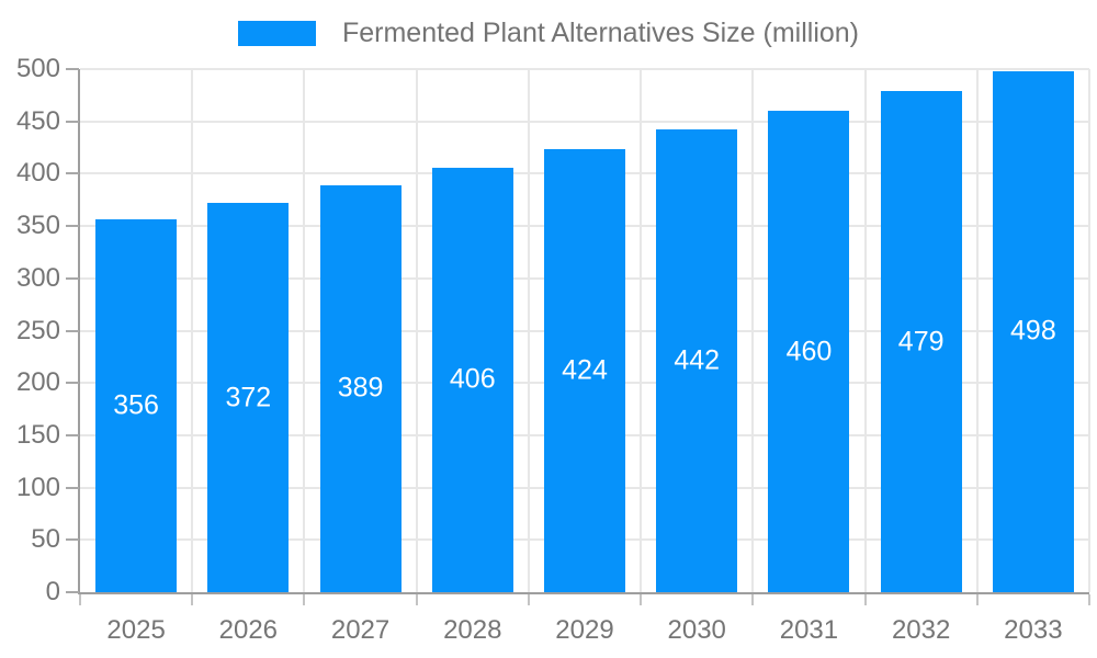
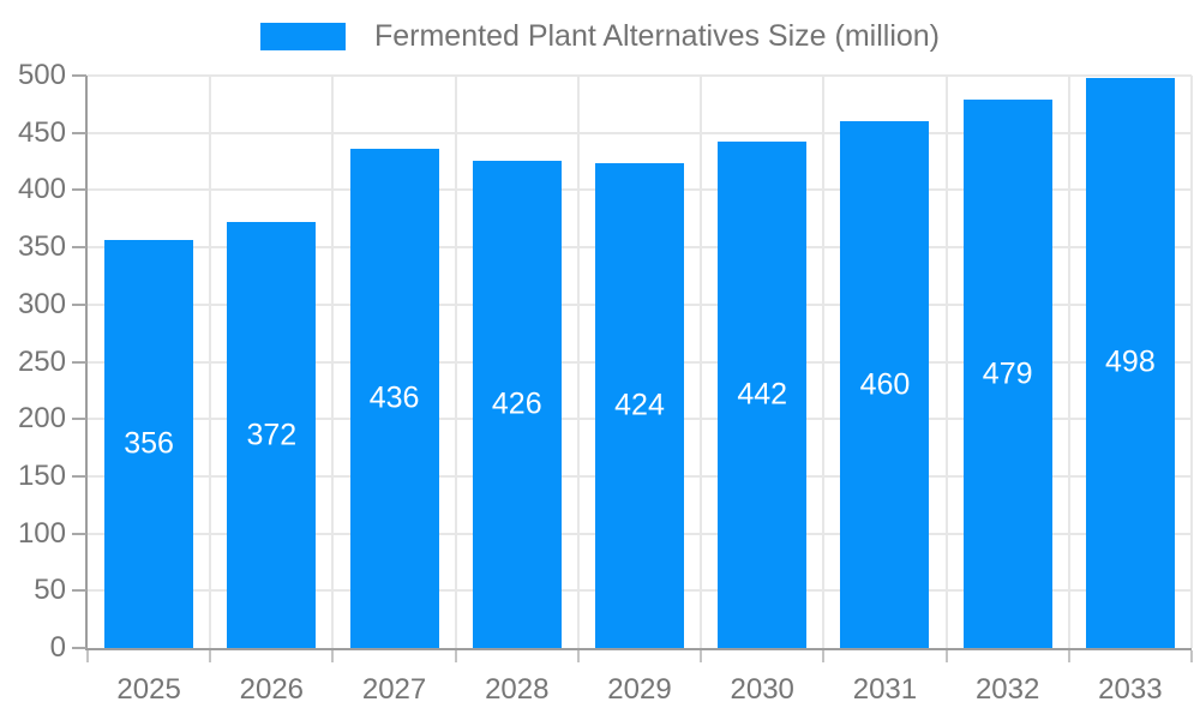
2027: 389 -> 436
2028: 406 -> 426
